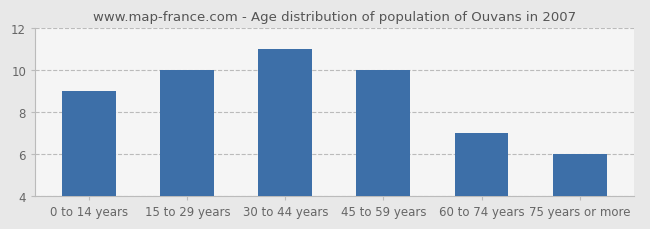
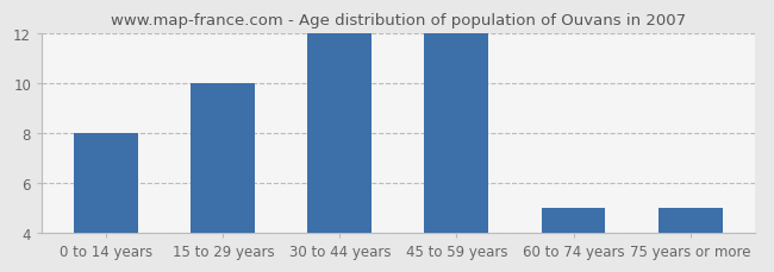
0 to 14 years: 9 -> 8
30 to 44 years: 11 -> 12
45 to 59 years: 10 -> 12
60 to 74 years: 7 -> 5
75 years or more: 6 -> 5
